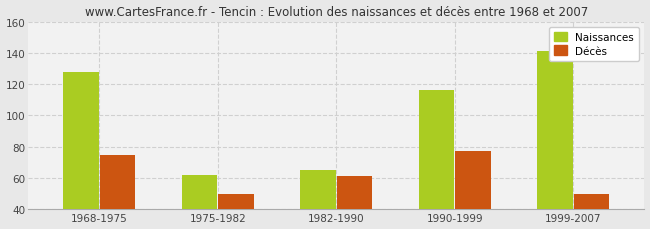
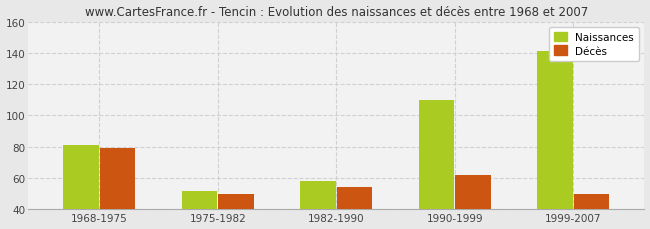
Naissances/1968-1975: 128 -> 81
Décès/1968-1975: 75 -> 79
Naissances/1975-1982: 62 -> 52
Naissances/1982-1990: 65 -> 58
Décès/1982-1990: 61 -> 54
Naissances/1990-1999: 116 -> 110
Décès/1990-1999: 77 -> 62
